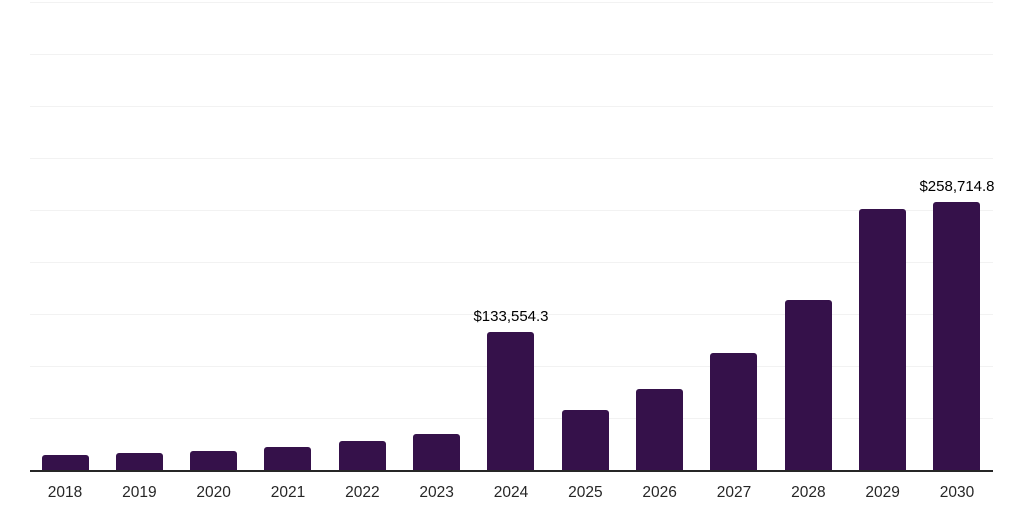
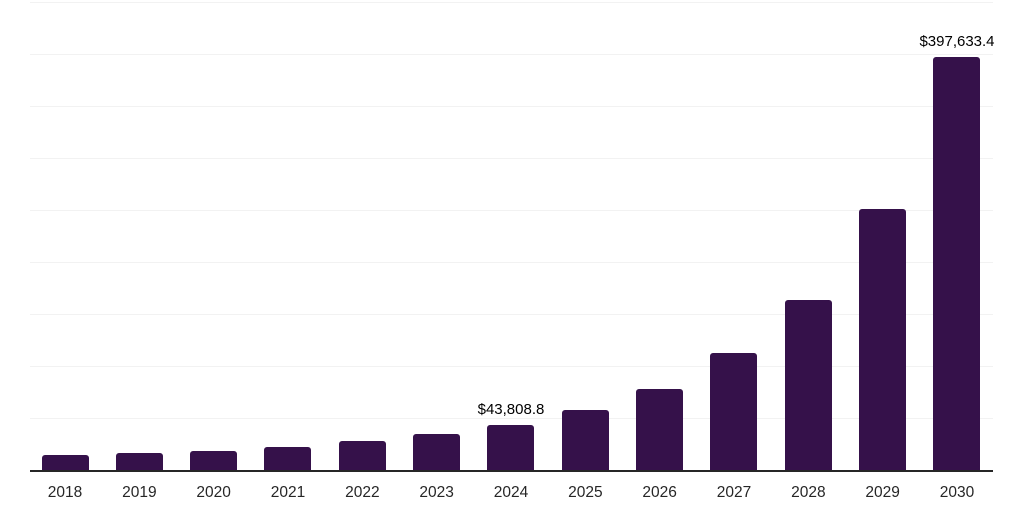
2024: $133,554.3 -> $43,808.8
2030: $258,714.8 -> $397,633.4
